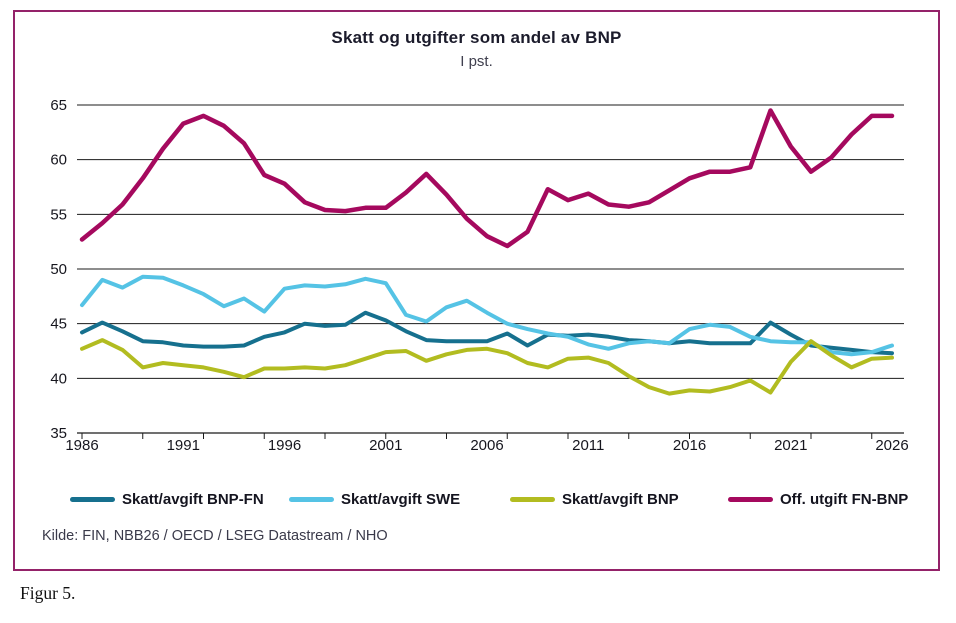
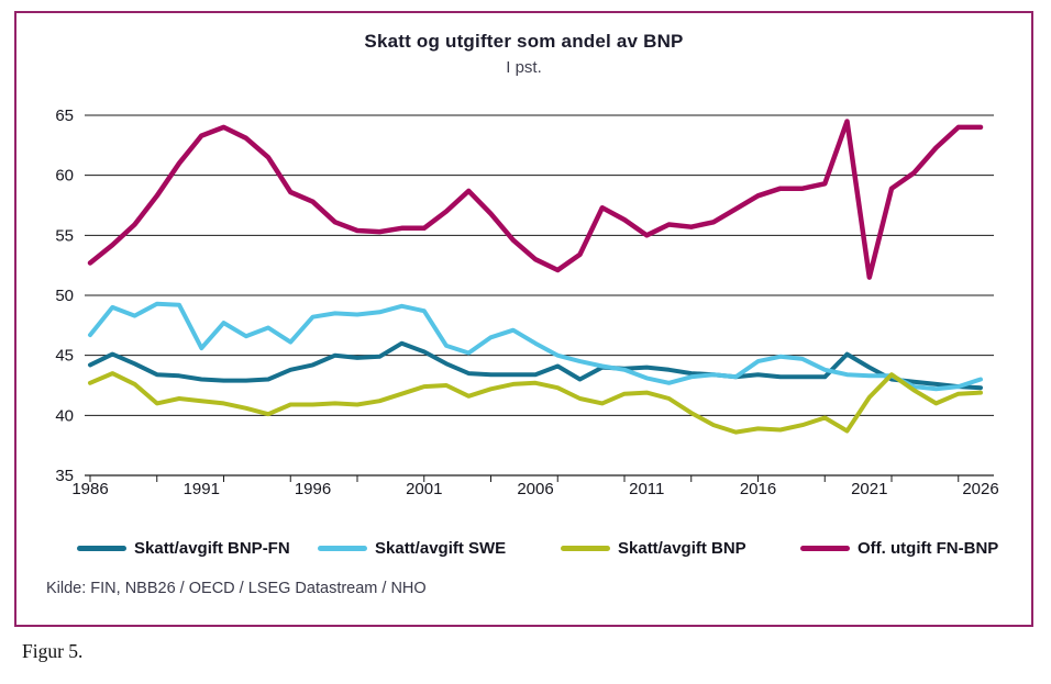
Skatt/avgift SWE/1991: 48.5 -> 45.6
Off. utgift FN-BNP/2011: 56.9 -> 55.0
Off. utgift FN-BNP/2021: 61.2 -> 51.5
